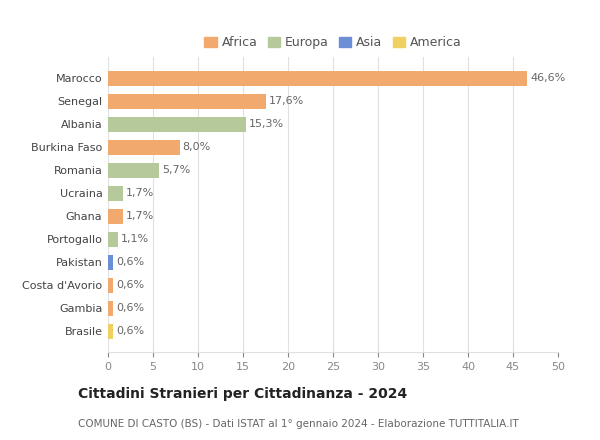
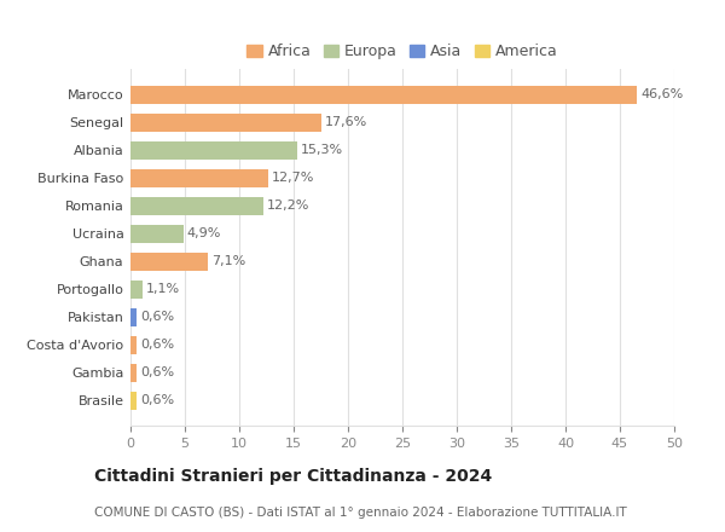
Burkina Faso: 8,0% -> 12,7%
Romania: 5,7% -> 12,2%
Ucraina: 1,7% -> 4,9%
Ghana: 1,7% -> 7,1%
